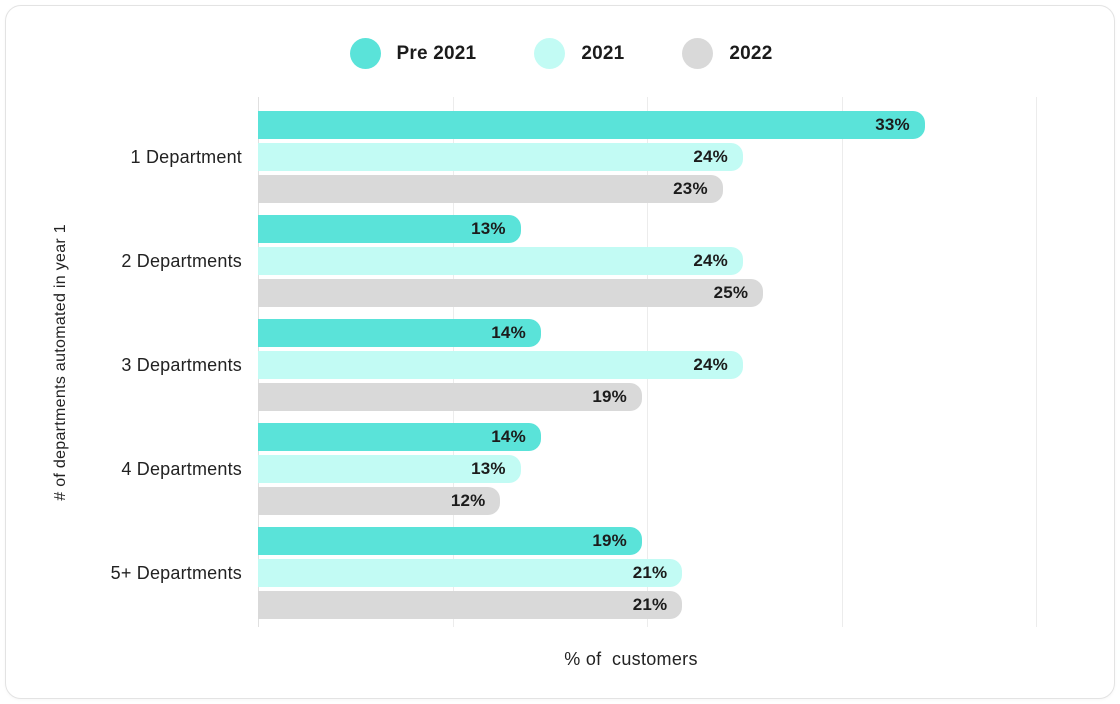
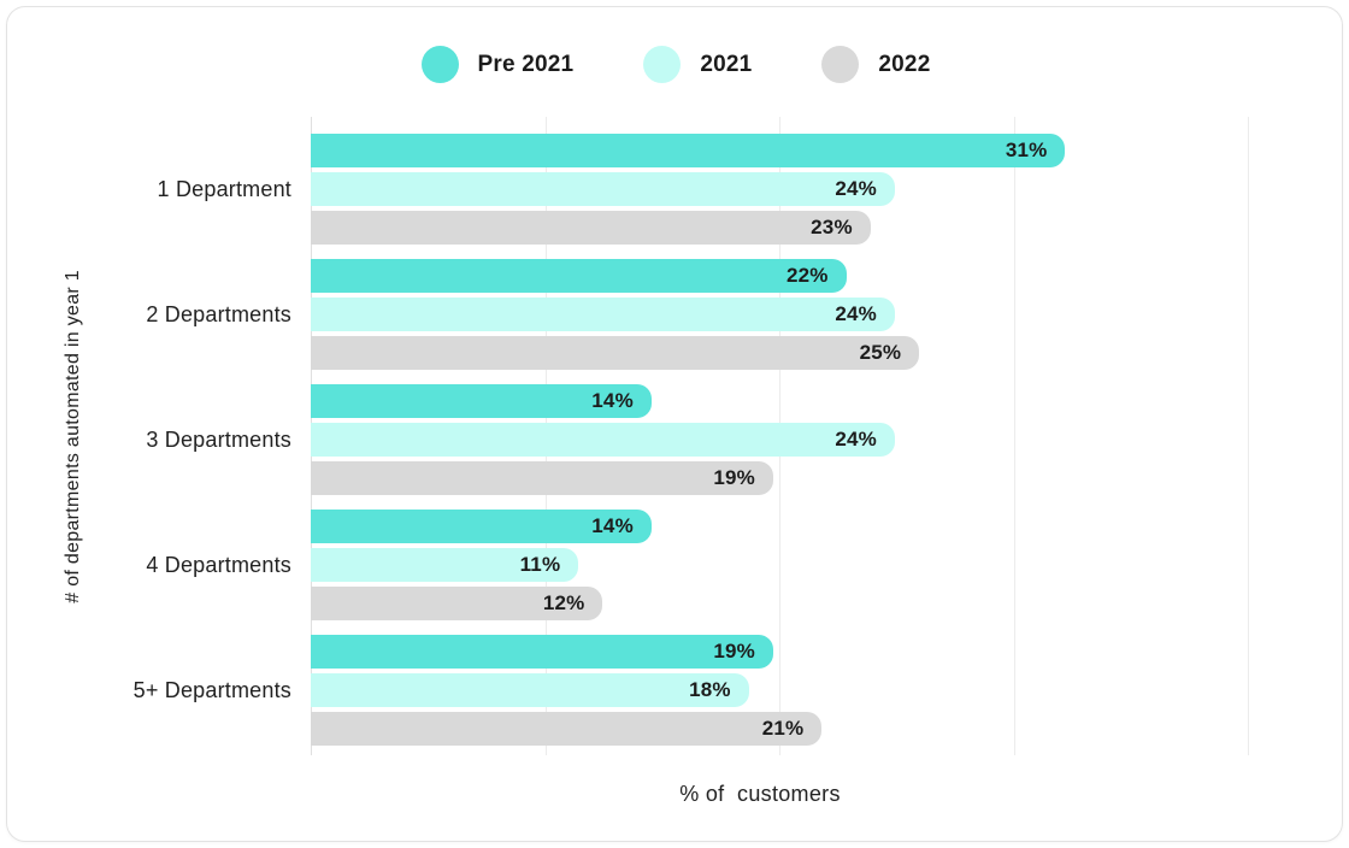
Pre 2021/1 Department: 33% -> 31%
Pre 2021/2 Departments: 13% -> 22%
2021/4 Departments: 13% -> 11%
2021/5+ Departments: 21% -> 18%
